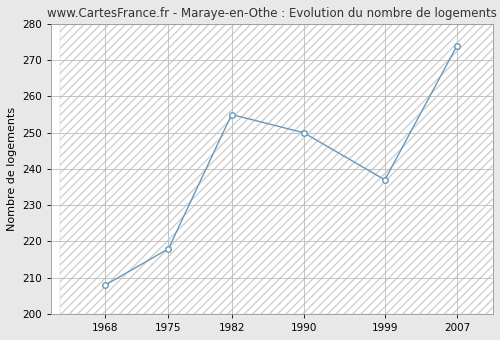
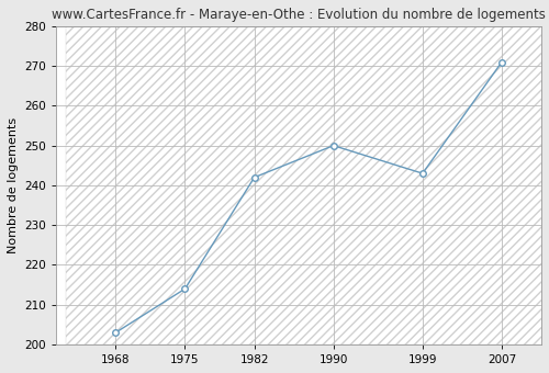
1968: 208 -> 203
1975: 218 -> 214
1982: 255 -> 242
1999: 237 -> 243
2007: 274 -> 271
